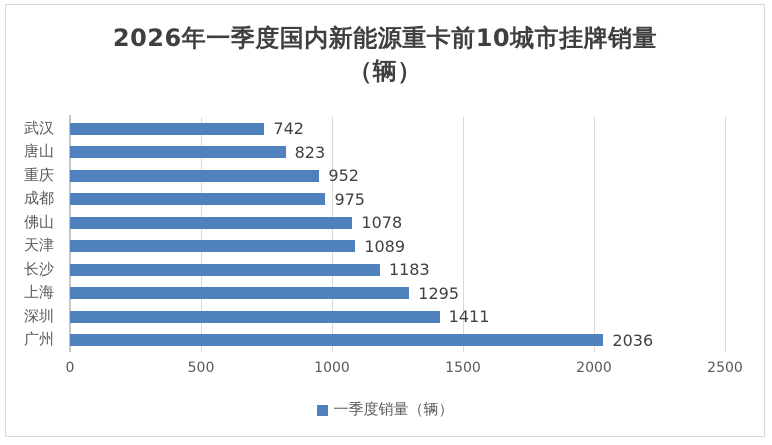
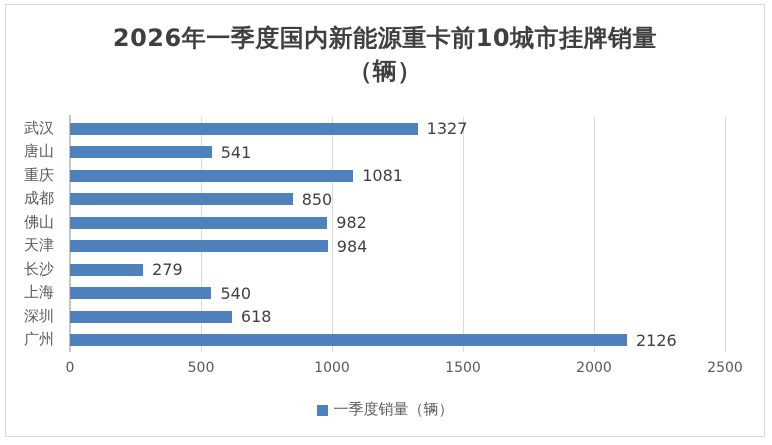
武汉: 742 -> 1327
唐山: 823 -> 541
重庆: 952 -> 1081
成都: 975 -> 850
佛山: 1078 -> 982
天津: 1089 -> 984
长沙: 1183 -> 279
上海: 1295 -> 540
深圳: 1411 -> 618
广州: 2036 -> 2126
